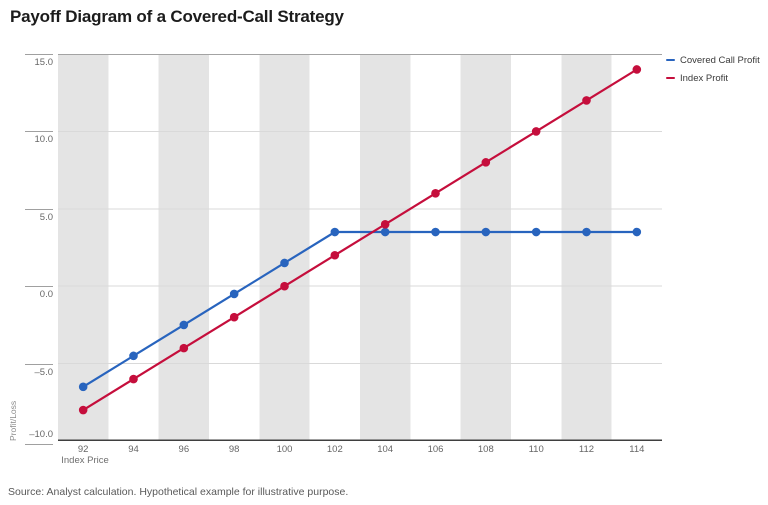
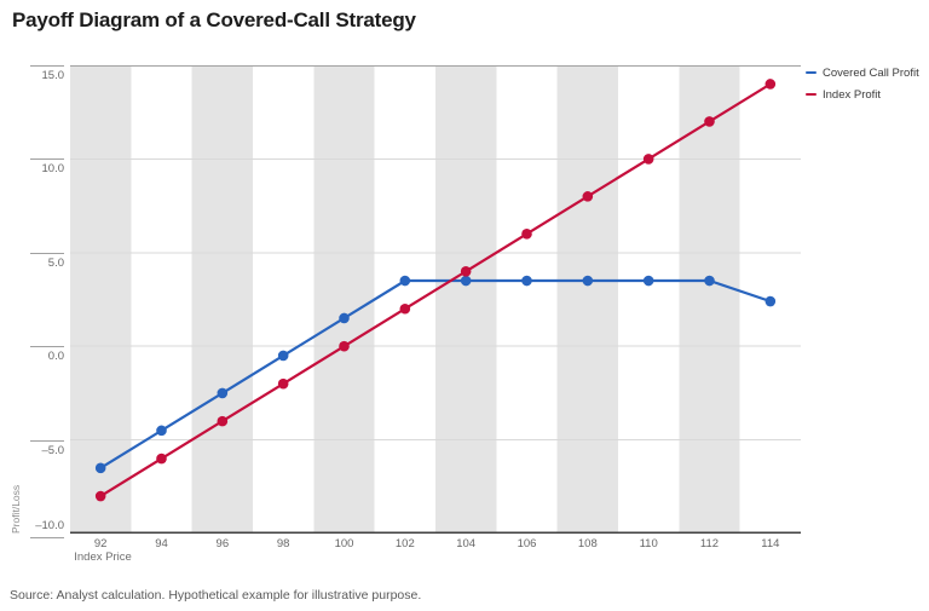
Covered Call Profit/114: 3.5 -> 2.4
